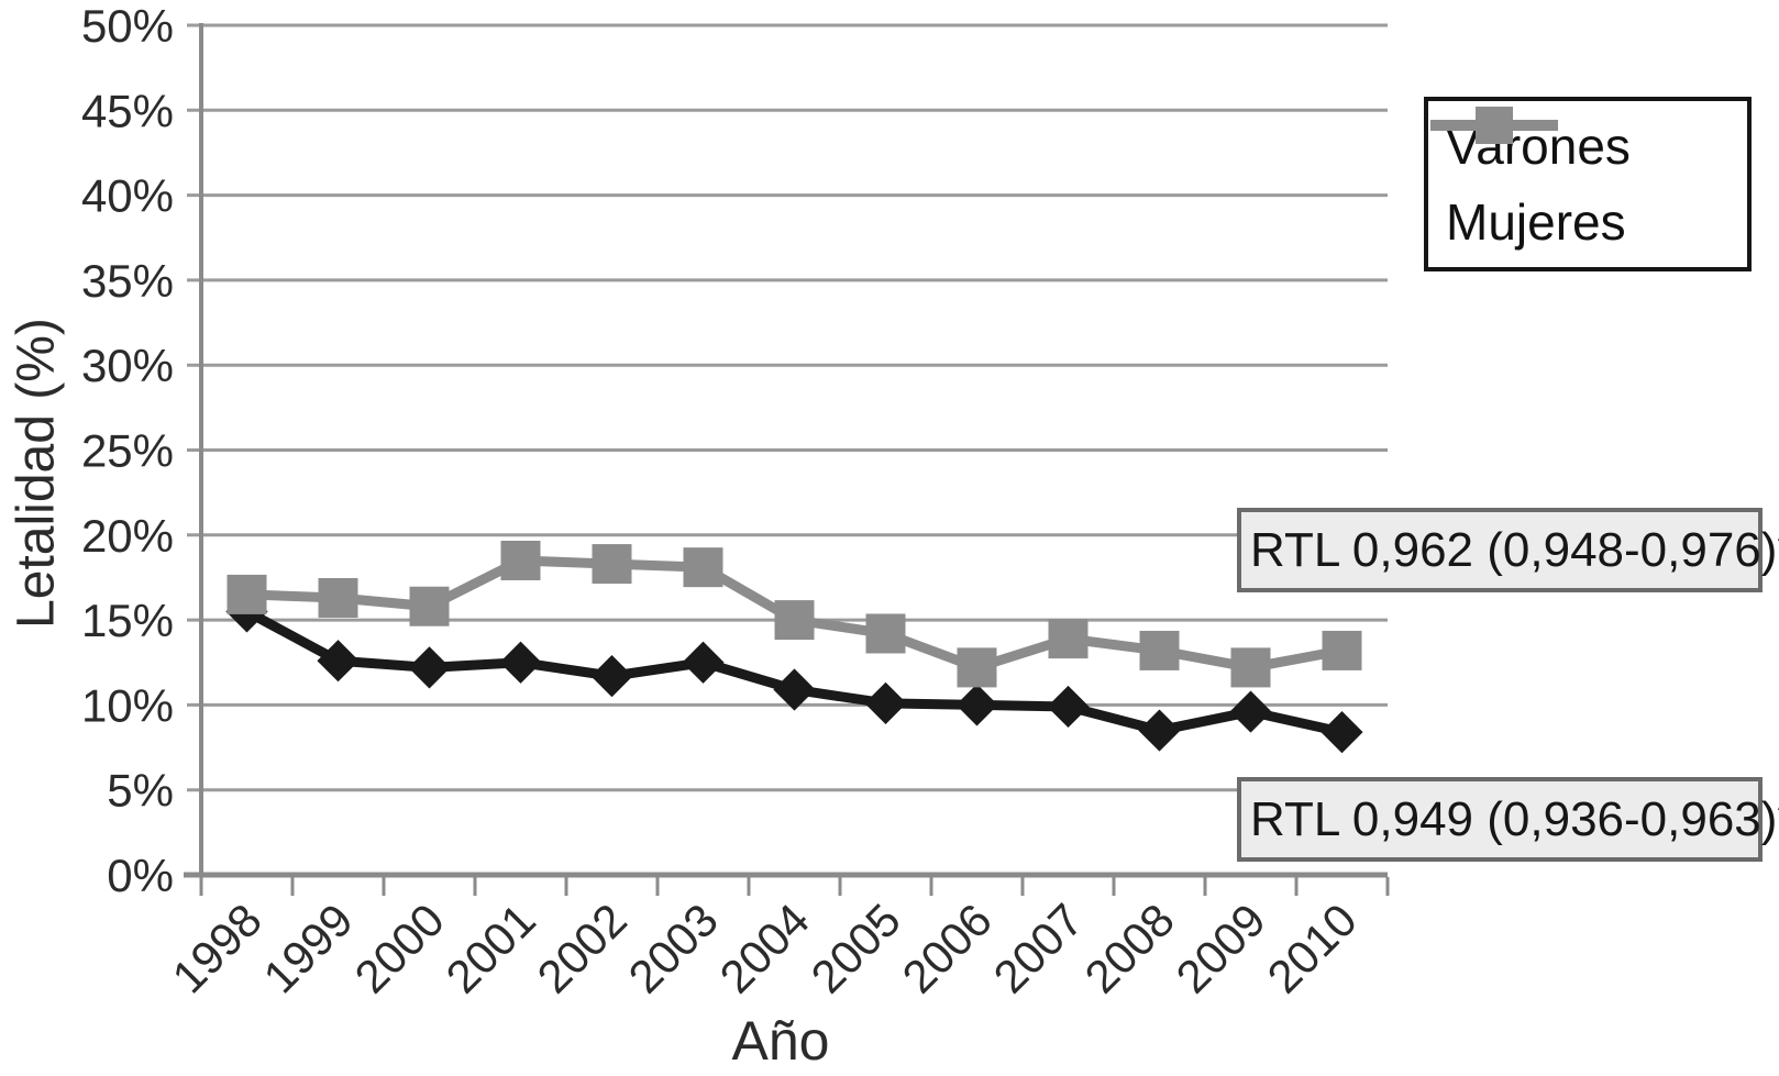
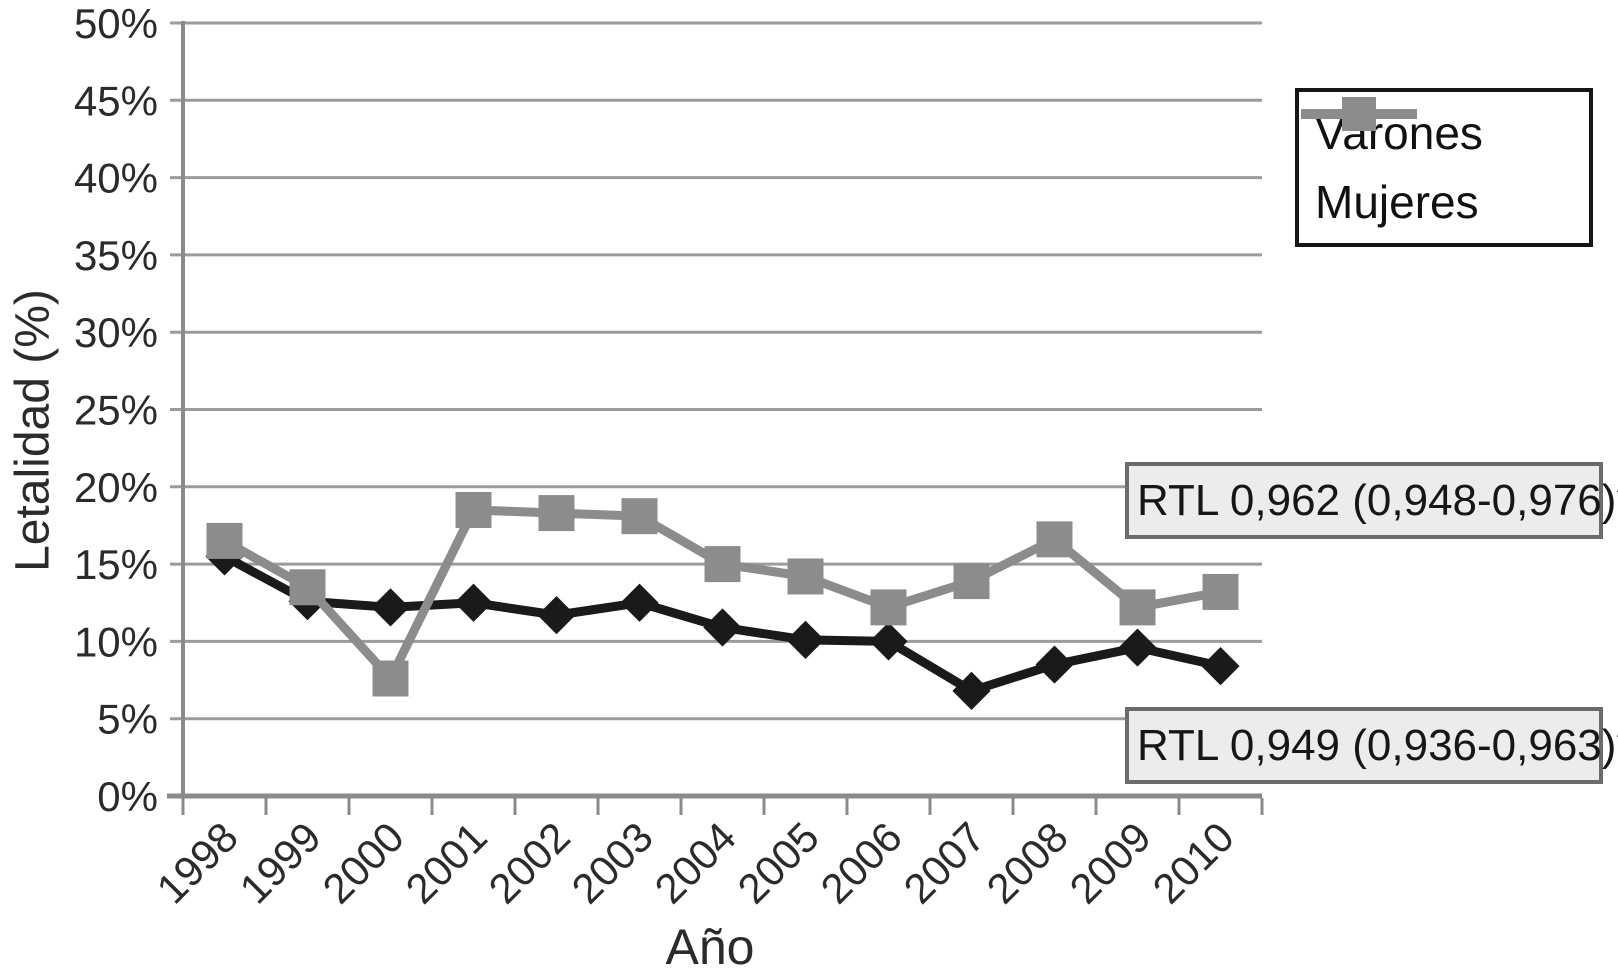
Mujeres/1999: 16.3% -> 13.5%
Mujeres/2000: 15.8% -> 7.6%
Varones/2007: 9.9% -> 6.8%
Mujeres/2008: 13.2% -> 16.6%
